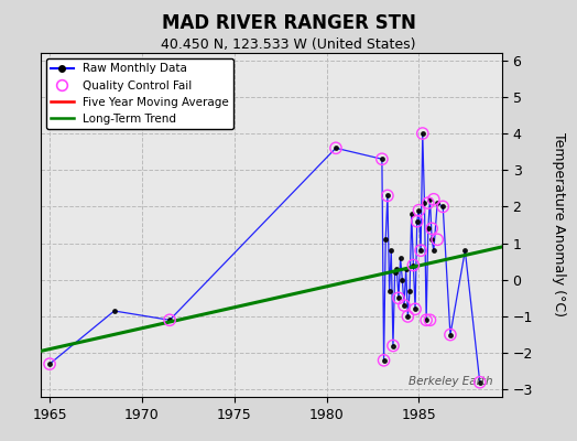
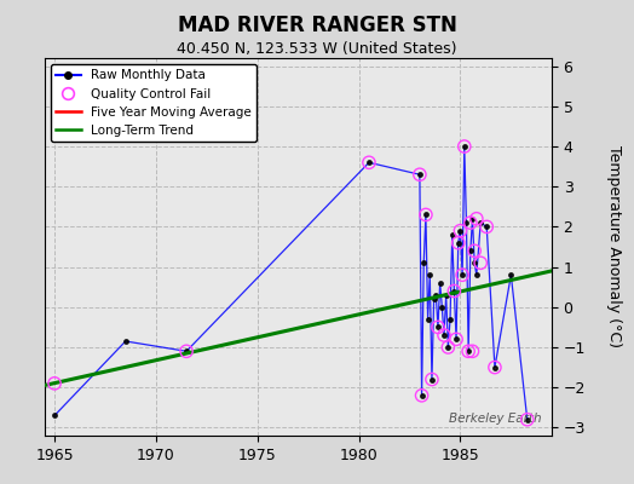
Raw Monthly Data/1965: -2.30 -> -2.70
Quality Control Fail/1965: -2.3 -> -1.9
